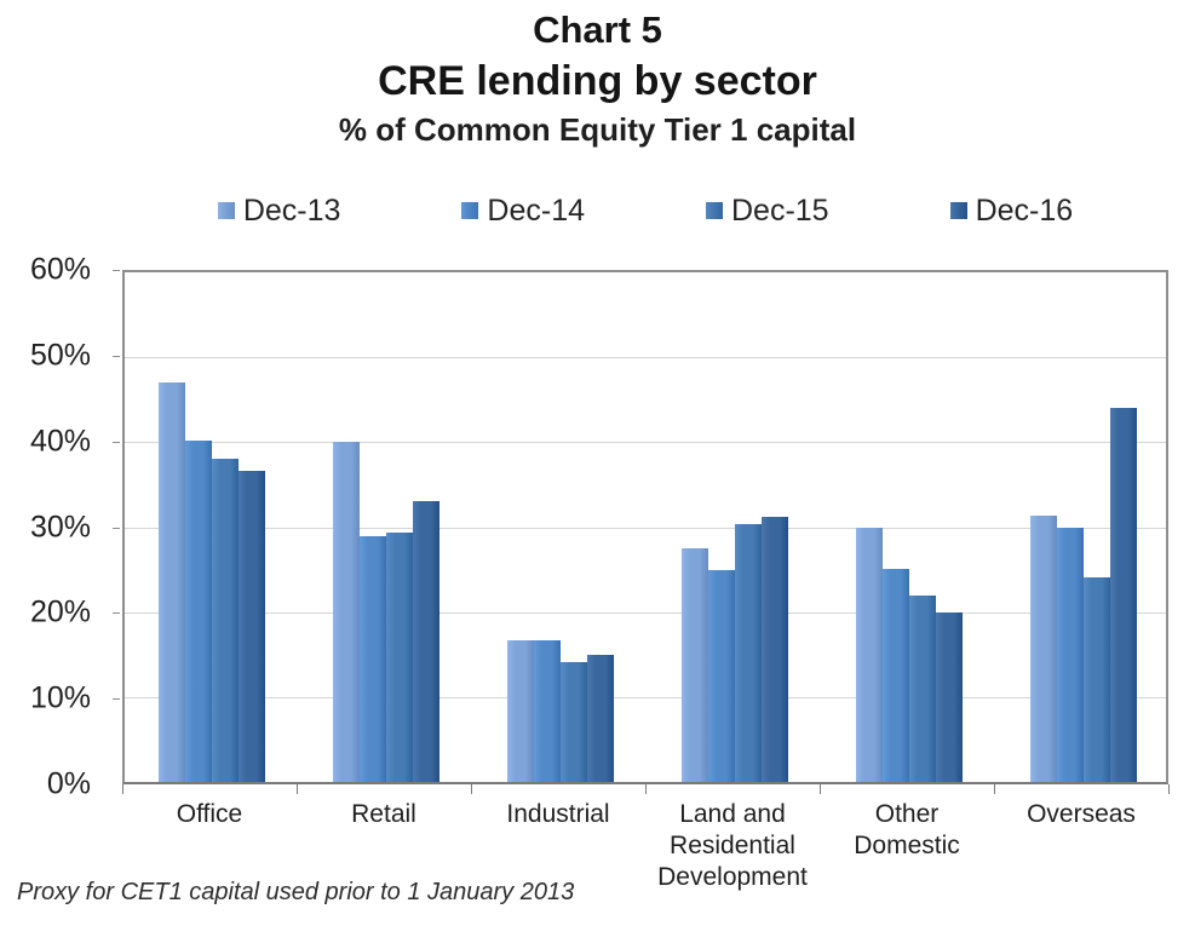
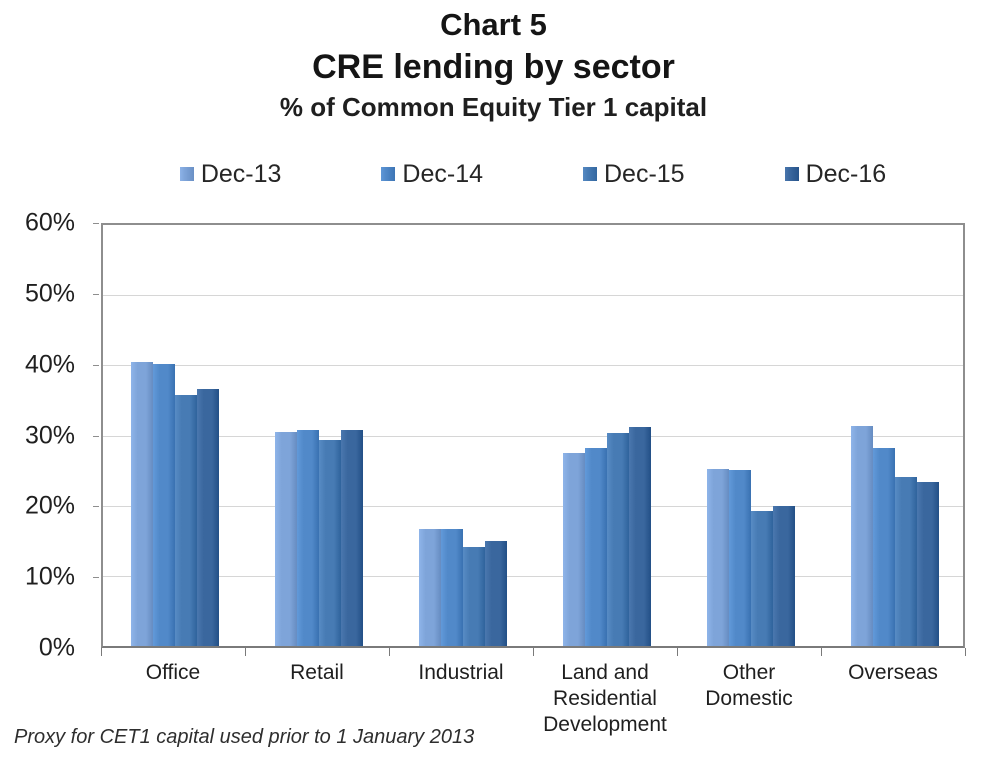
Dec-13/Office: 47% -> 40%
Dec-15/Office: 38% -> 36%
Dec-13/Retail: 40% -> 30%
Dec-14/Retail: 29% -> 31%
Dec-16/Retail: 33% -> 31%
Dec-14/Land and Residential Development: 25% -> 28%
Dec-13/Other Domestic: 30% -> 25%
Dec-15/Other Domestic: 22% -> 19%
Dec-14/Overseas: 30% -> 28%
Dec-16/Overseas: 44% -> 23%
